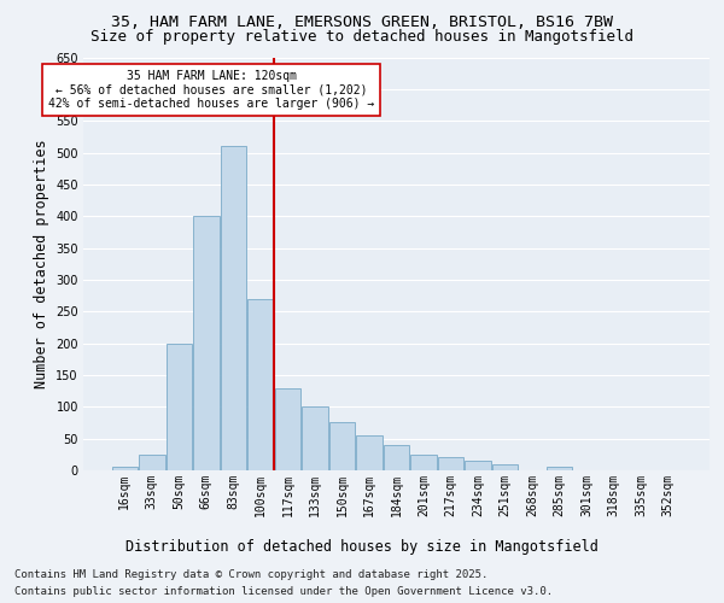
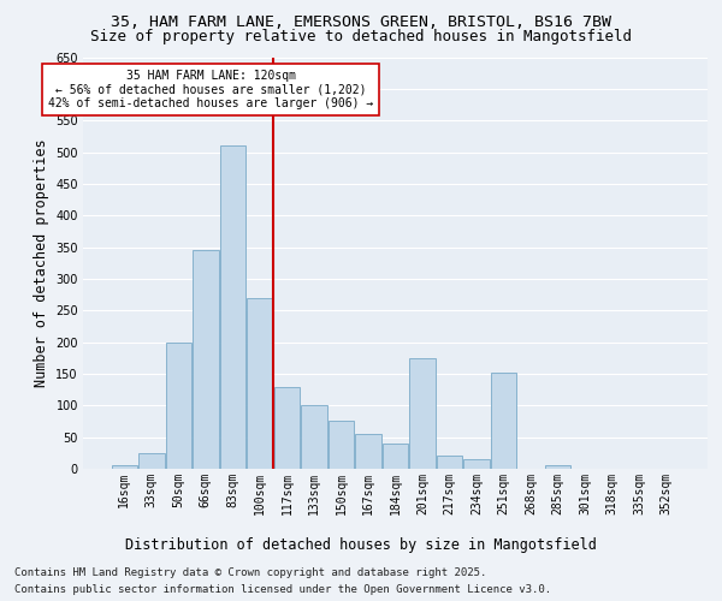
66sqm: 400 -> 346
201sqm: 25 -> 174
251sqm: 10 -> 152
